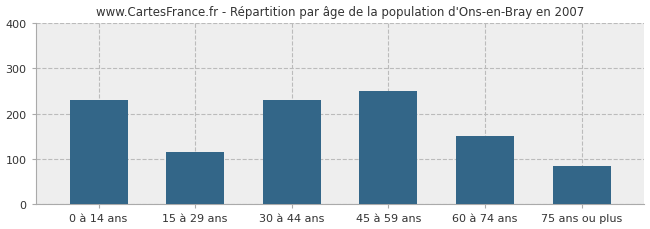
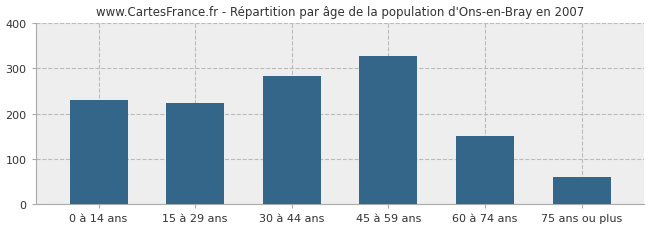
15 à 29 ans: 115 -> 224
30 à 44 ans: 230 -> 283
45 à 59 ans: 250 -> 327
75 ans ou plus: 85 -> 60
